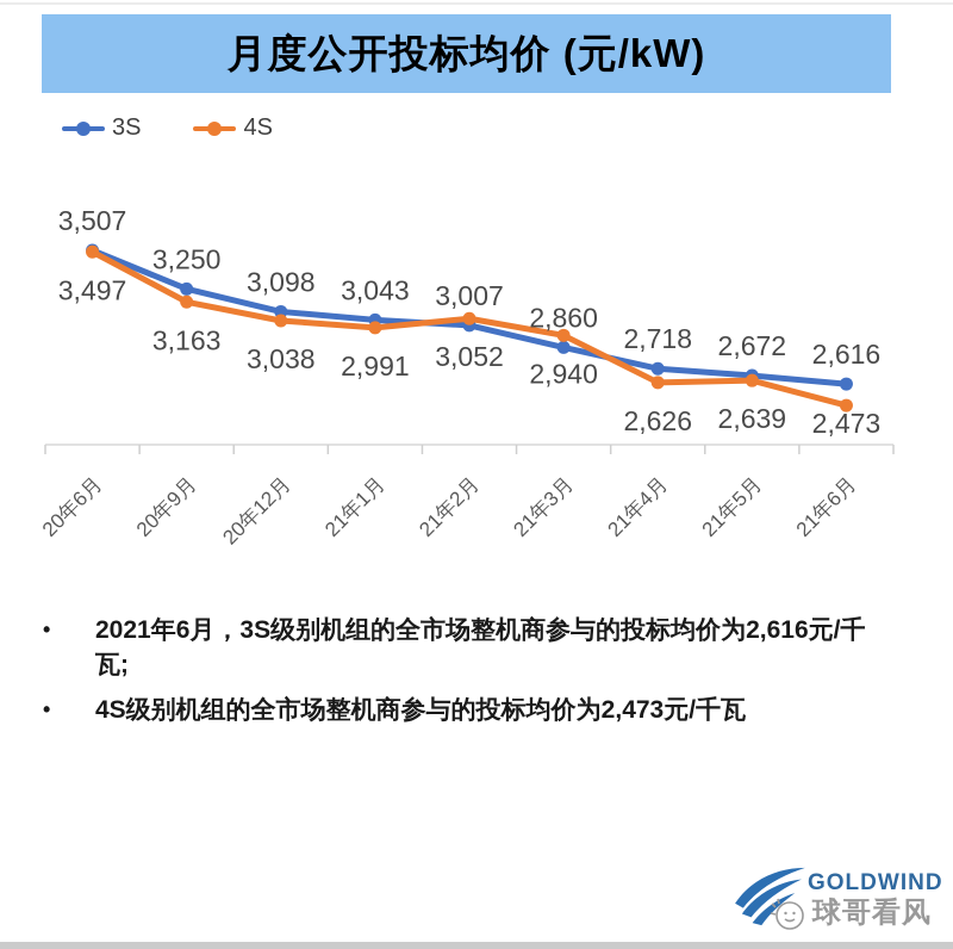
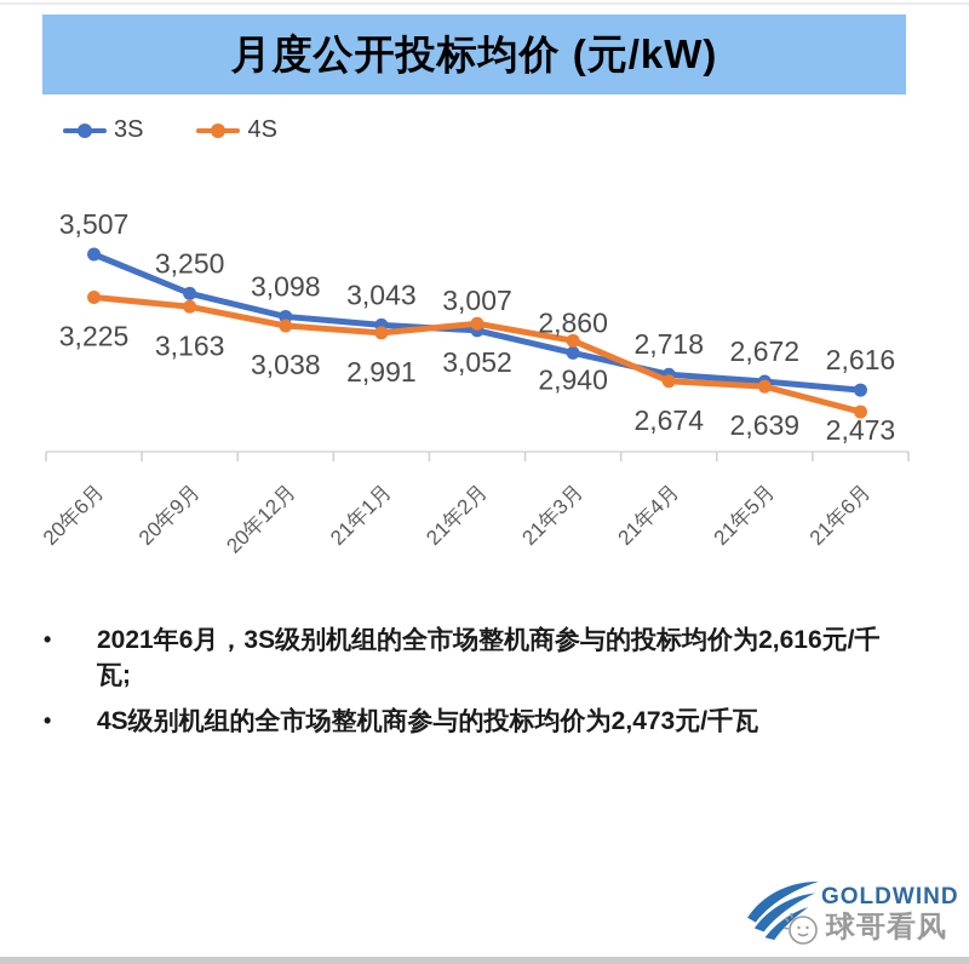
4S/20年6月: 3,497 -> 3,225
4S/21年4月: 2,626 -> 2,674
